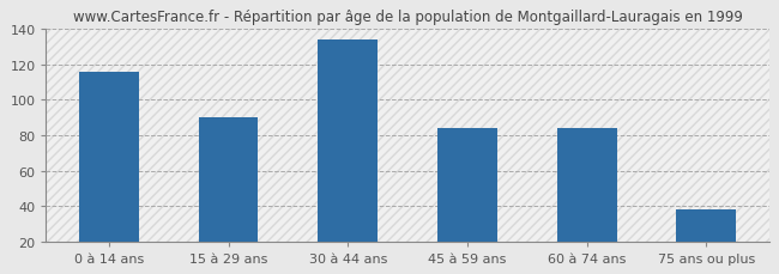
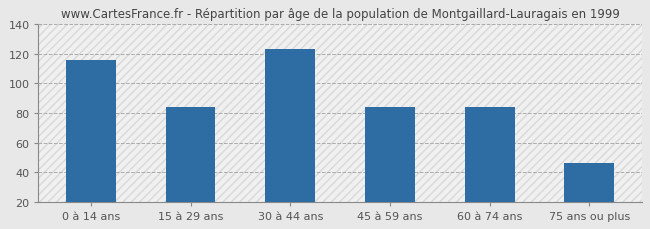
15 à 29 ans: 90 -> 84
30 à 44 ans: 134 -> 123
75 ans ou plus: 38 -> 46
